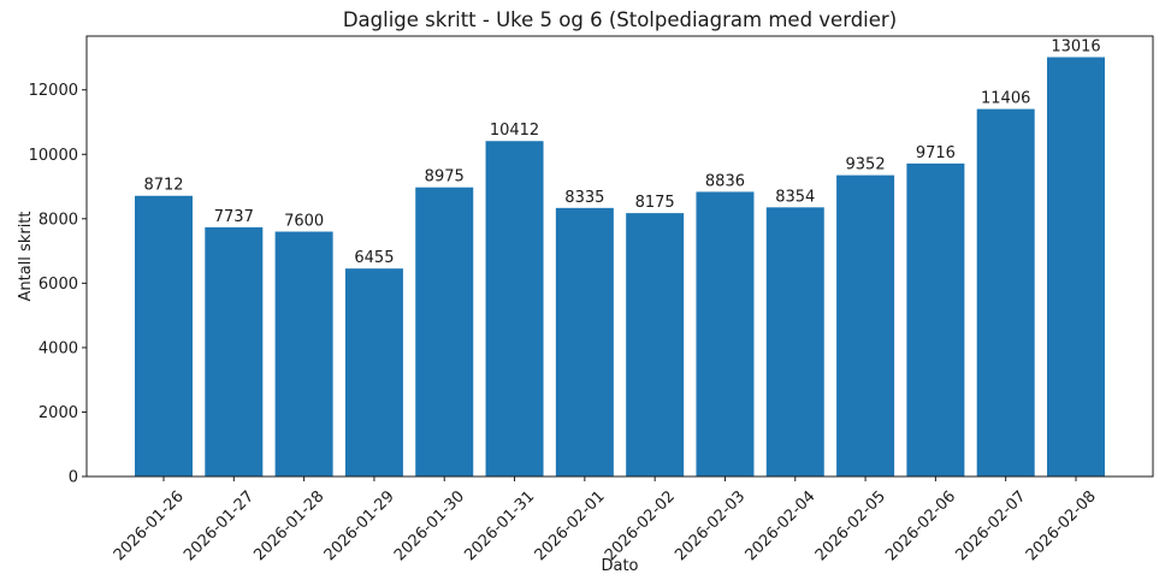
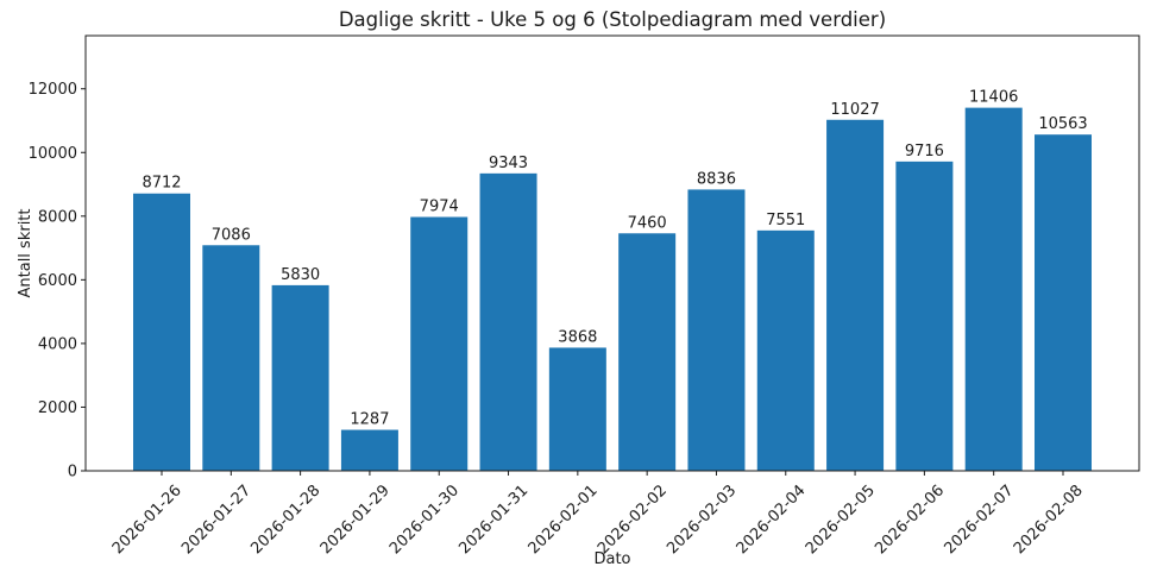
2026-01-27: 7737 -> 7086
2026-01-28: 7600 -> 5830
2026-01-29: 6455 -> 1287
2026-01-30: 8975 -> 7974
2026-01-31: 10412 -> 9343
2026-02-01: 8335 -> 3868
2026-02-02: 8175 -> 7460
2026-02-04: 8354 -> 7551
2026-02-05: 9352 -> 11027
2026-02-08: 13016 -> 10563
